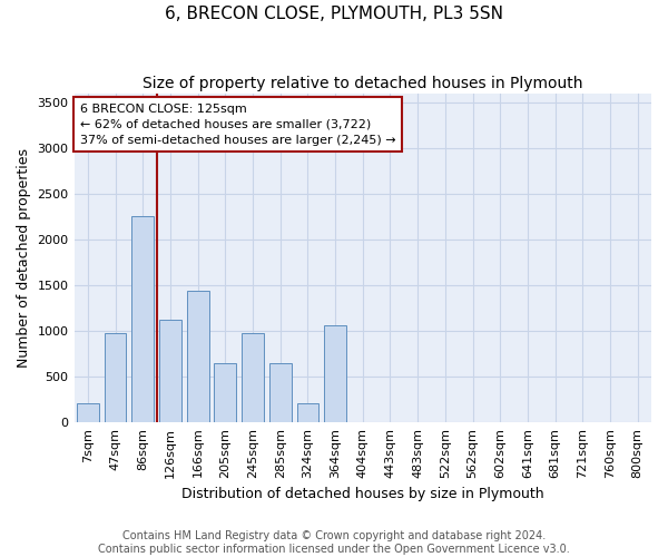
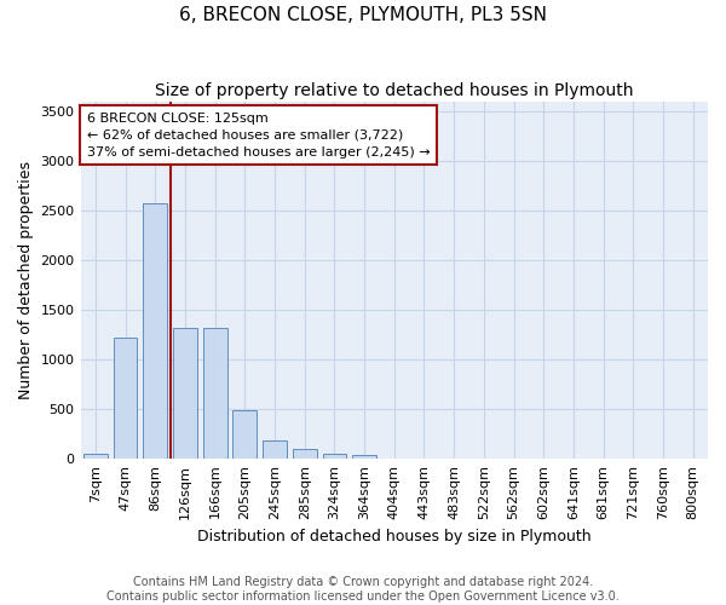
7sqm: 200 -> 50
47sqm: 980 -> 1220
86sqm: 2260 -> 2570
126sqm: 1120 -> 1320
166sqm: 1440 -> 1320
205sqm: 640 -> 490
245sqm: 980 -> 180
285sqm: 640 -> 100
324sqm: 200 -> 50
364sqm: 1060 -> 30
